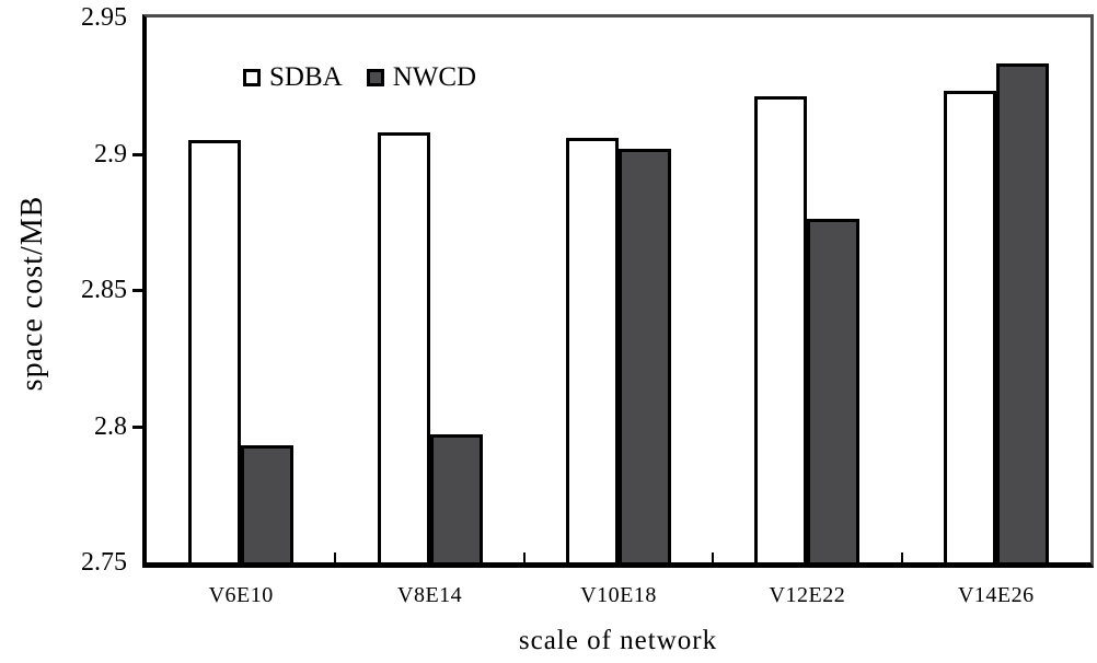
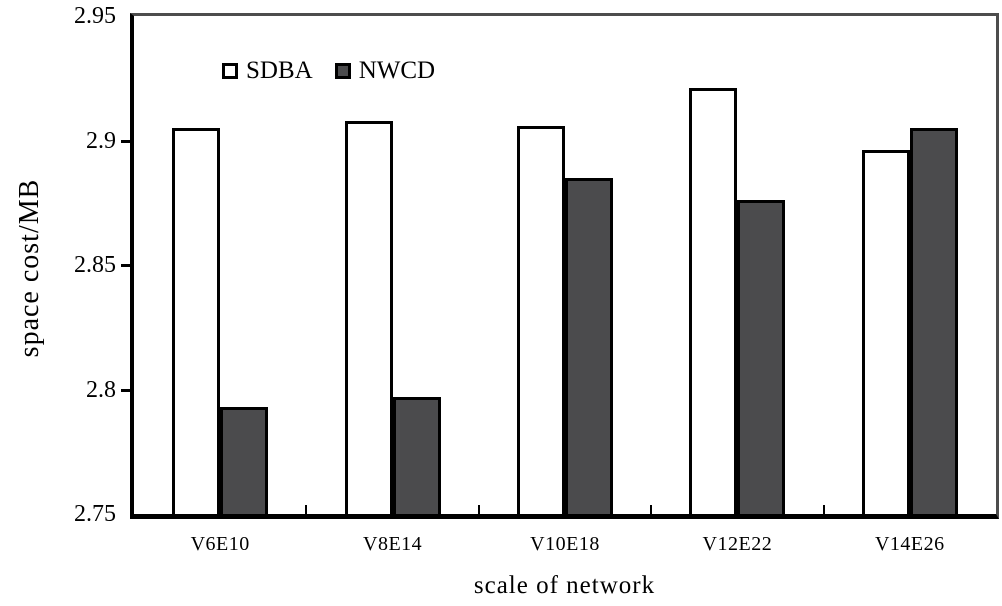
NWCD/V10E18: 2.902 -> 2.885
SDBA/V14E26: 2.923 -> 2.896
NWCD/V14E26: 2.933 -> 2.905
